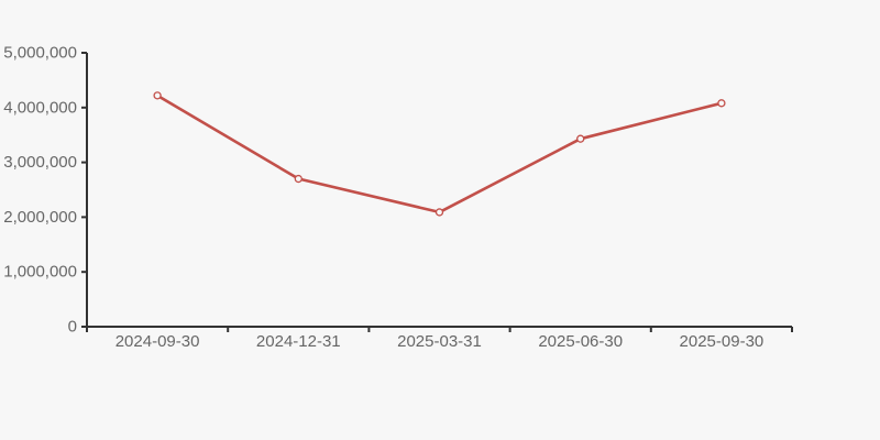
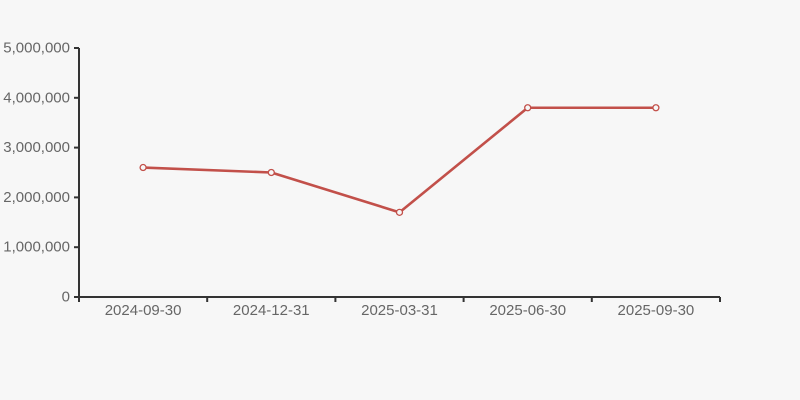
2024-09-30: 4200000 -> 2600000
2024-12-31: 2700000 -> 2500000
2025-03-31: 2100000 -> 1700000
2025-06-30: 3400000 -> 3800000
2025-09-30: 4100000 -> 3800000
